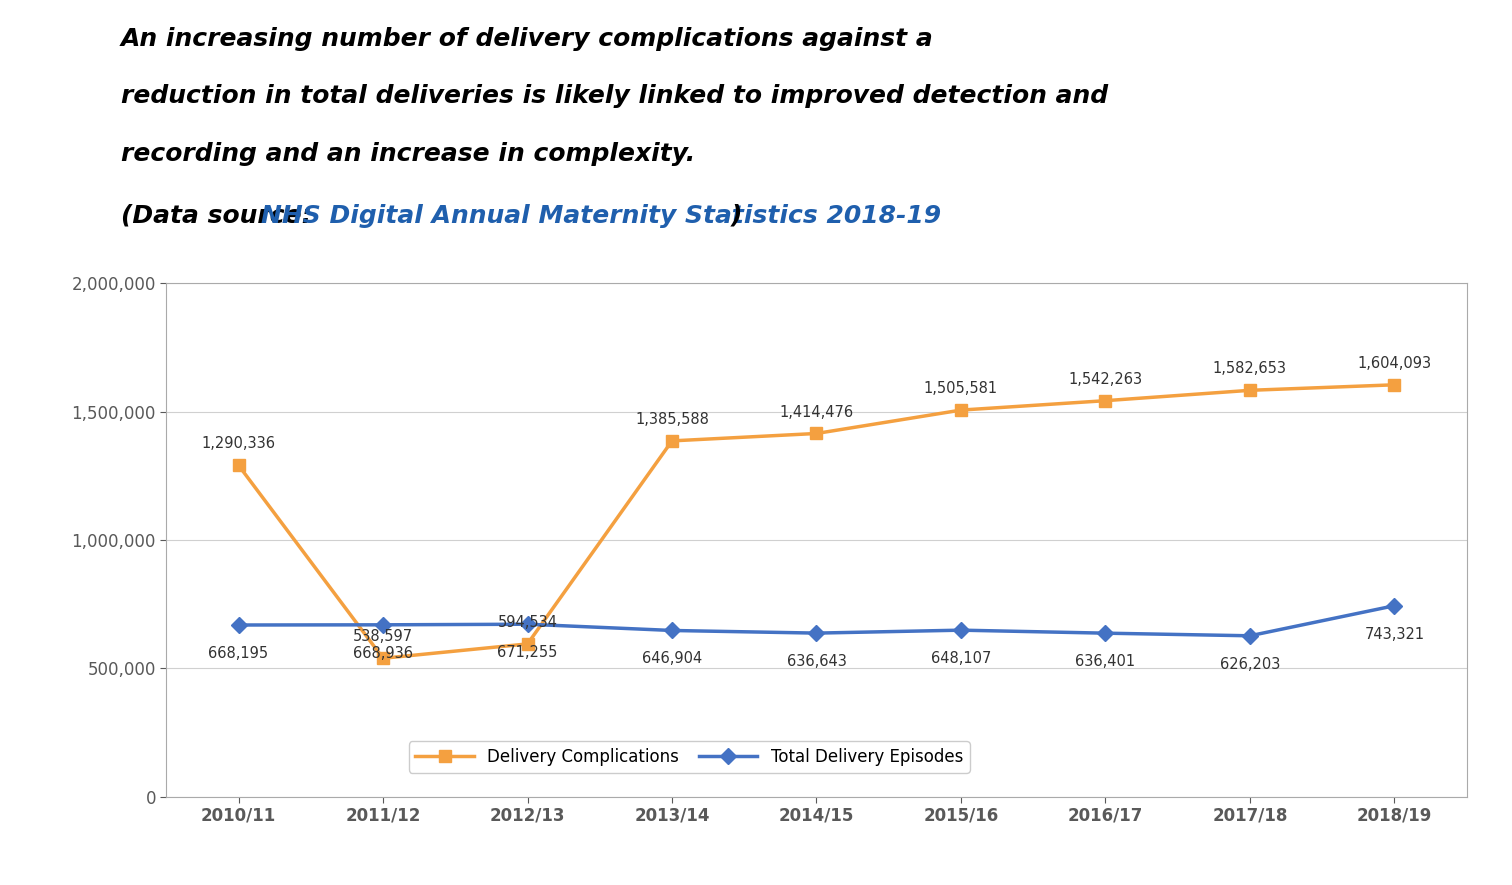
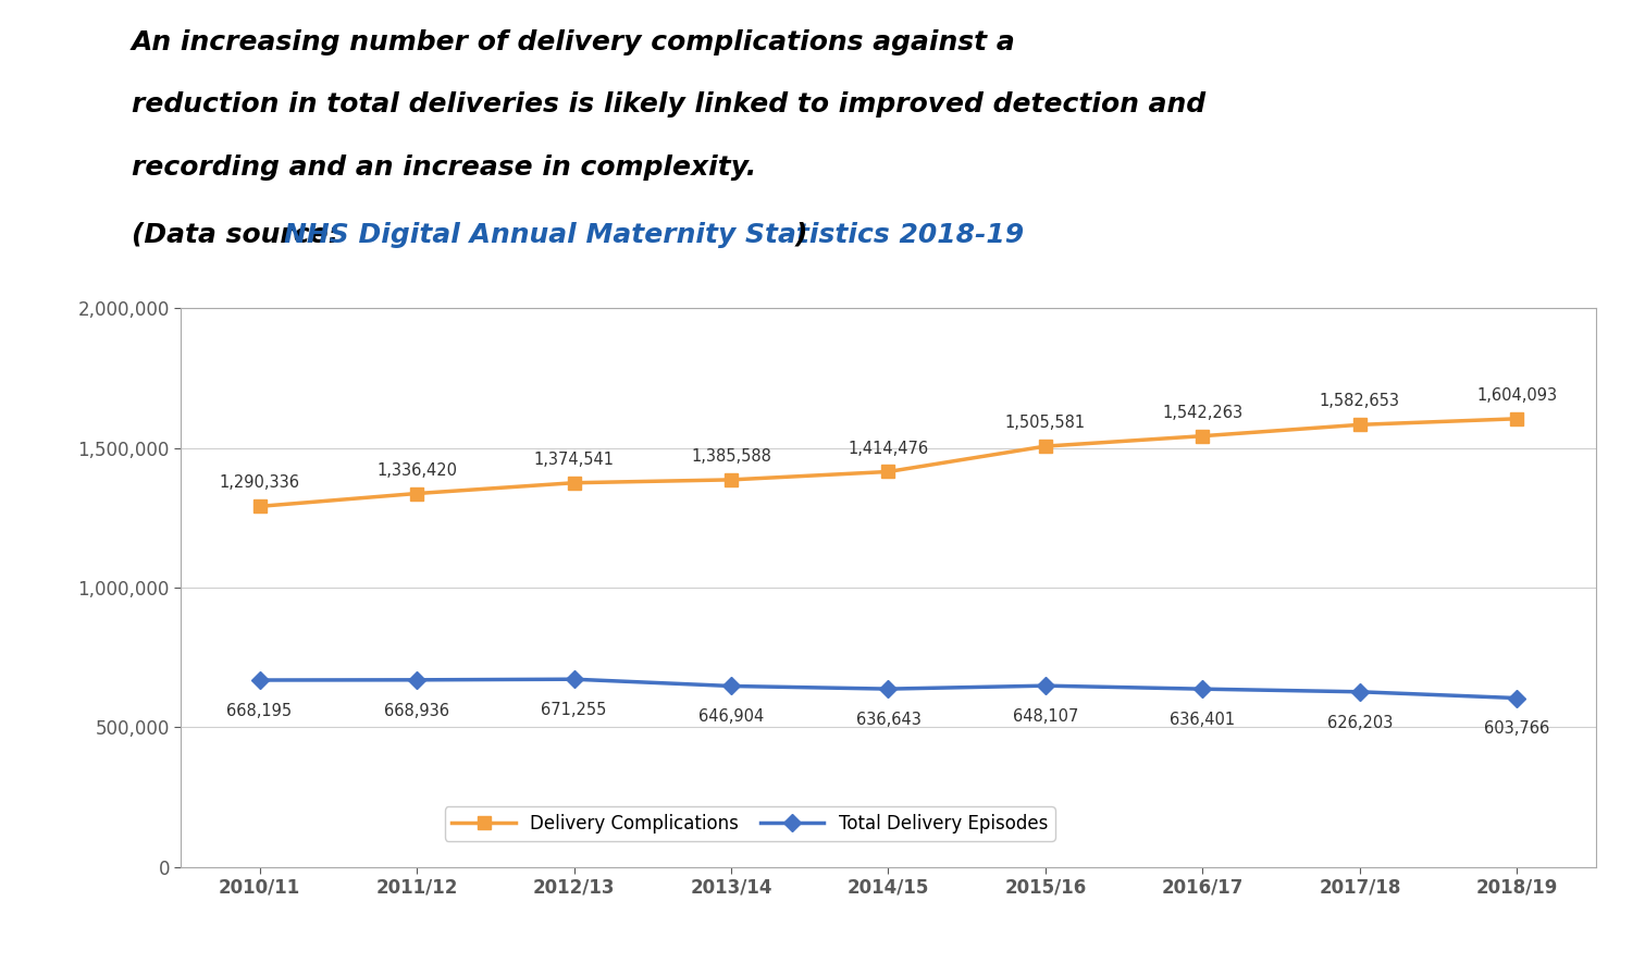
Delivery Complications/2011/12: 538,597 -> 1,336,420
Delivery Complications/2012/13: 594,534 -> 1,374,541
Total Delivery Episodes/2018/19: 743,321 -> 603,766
